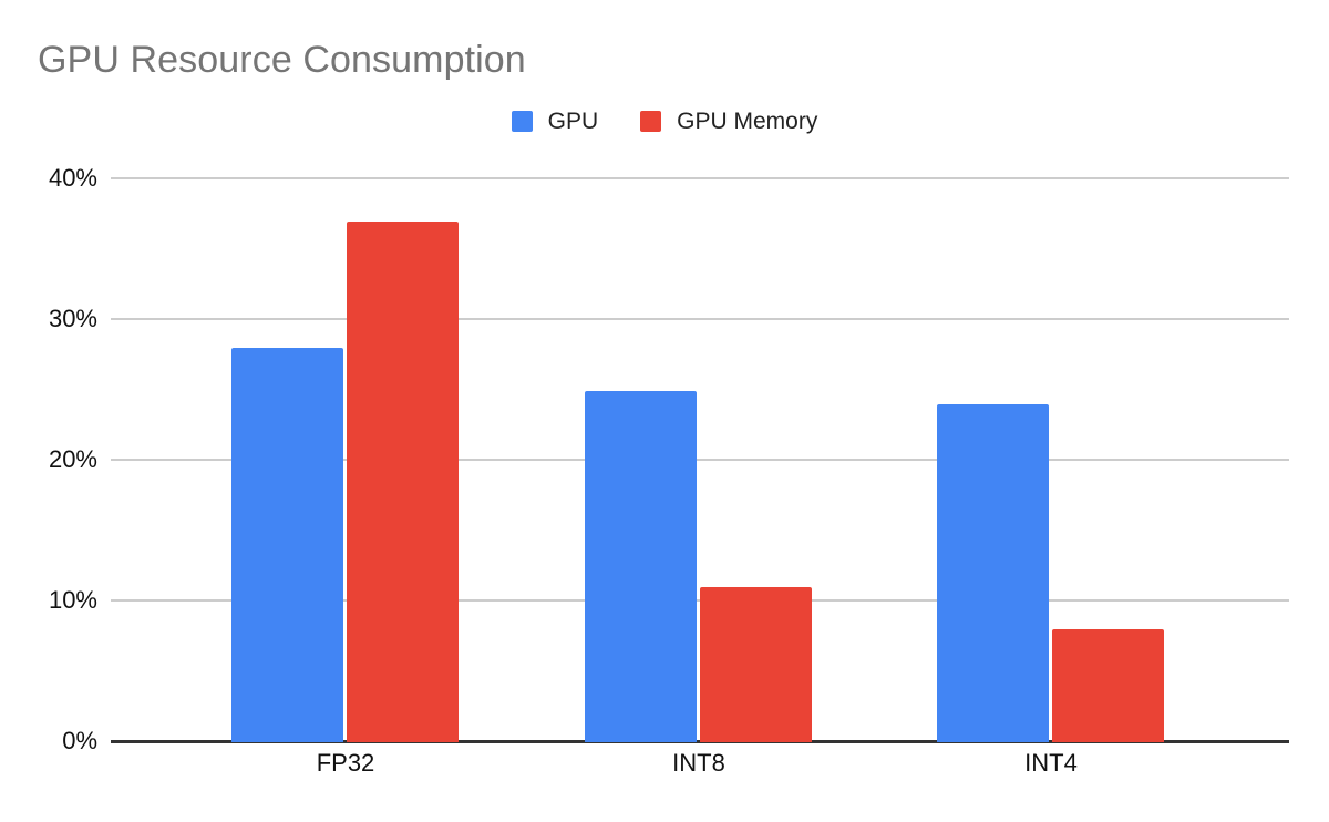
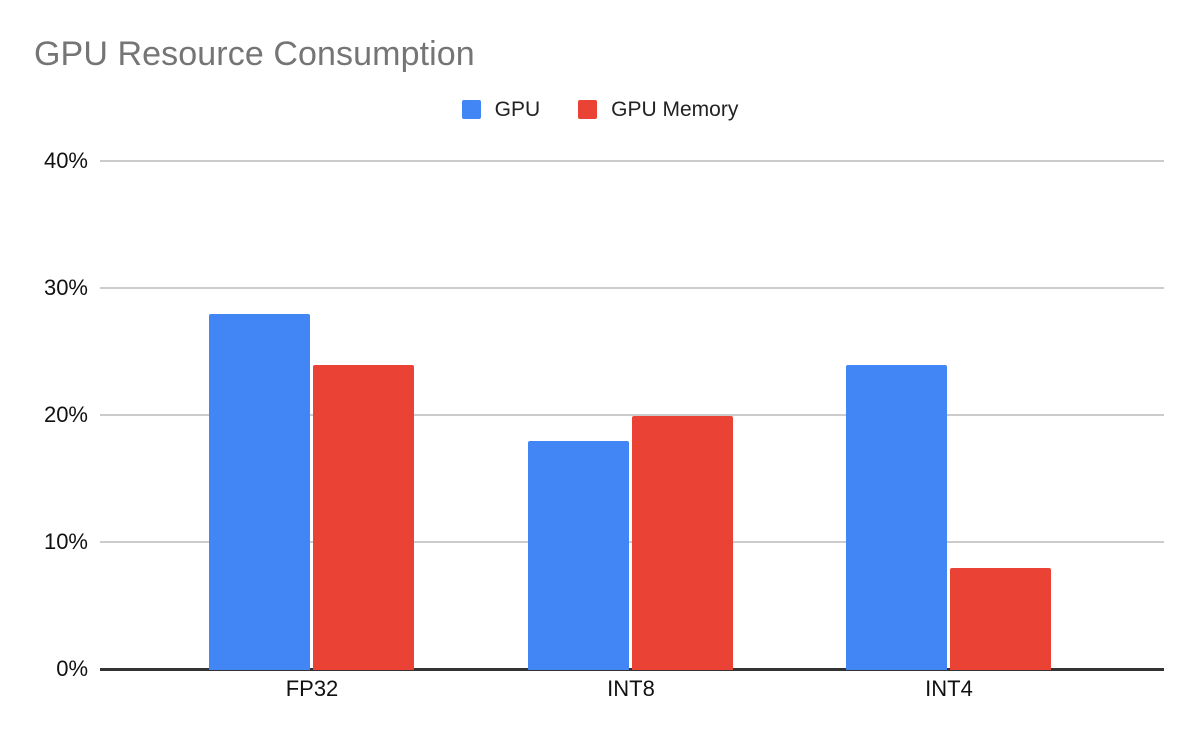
GPU Memory/FP32: 37% -> 24%
GPU/INT8: 25% -> 18%
GPU Memory/INT8: 11% -> 20%
